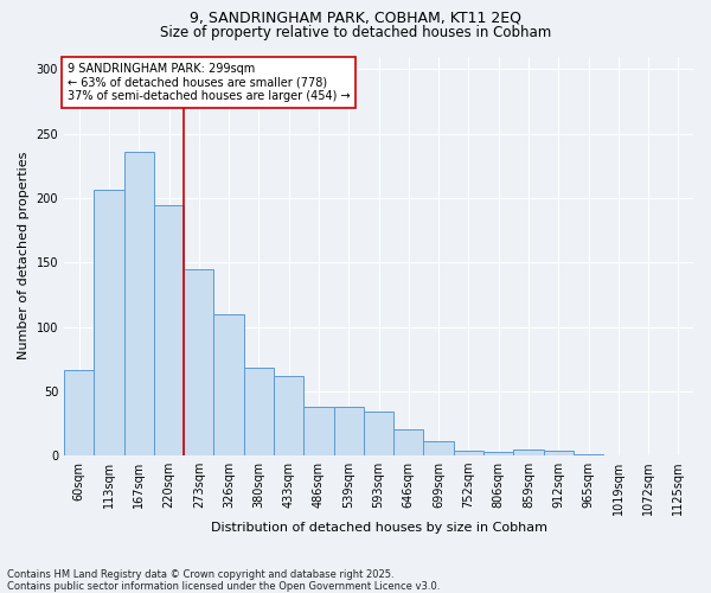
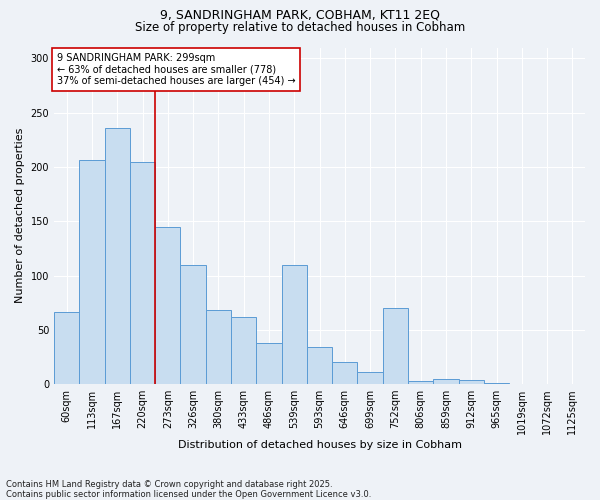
220sqm: 194 -> 205
539sqm: 38 -> 110
752sqm: 4 -> 70
